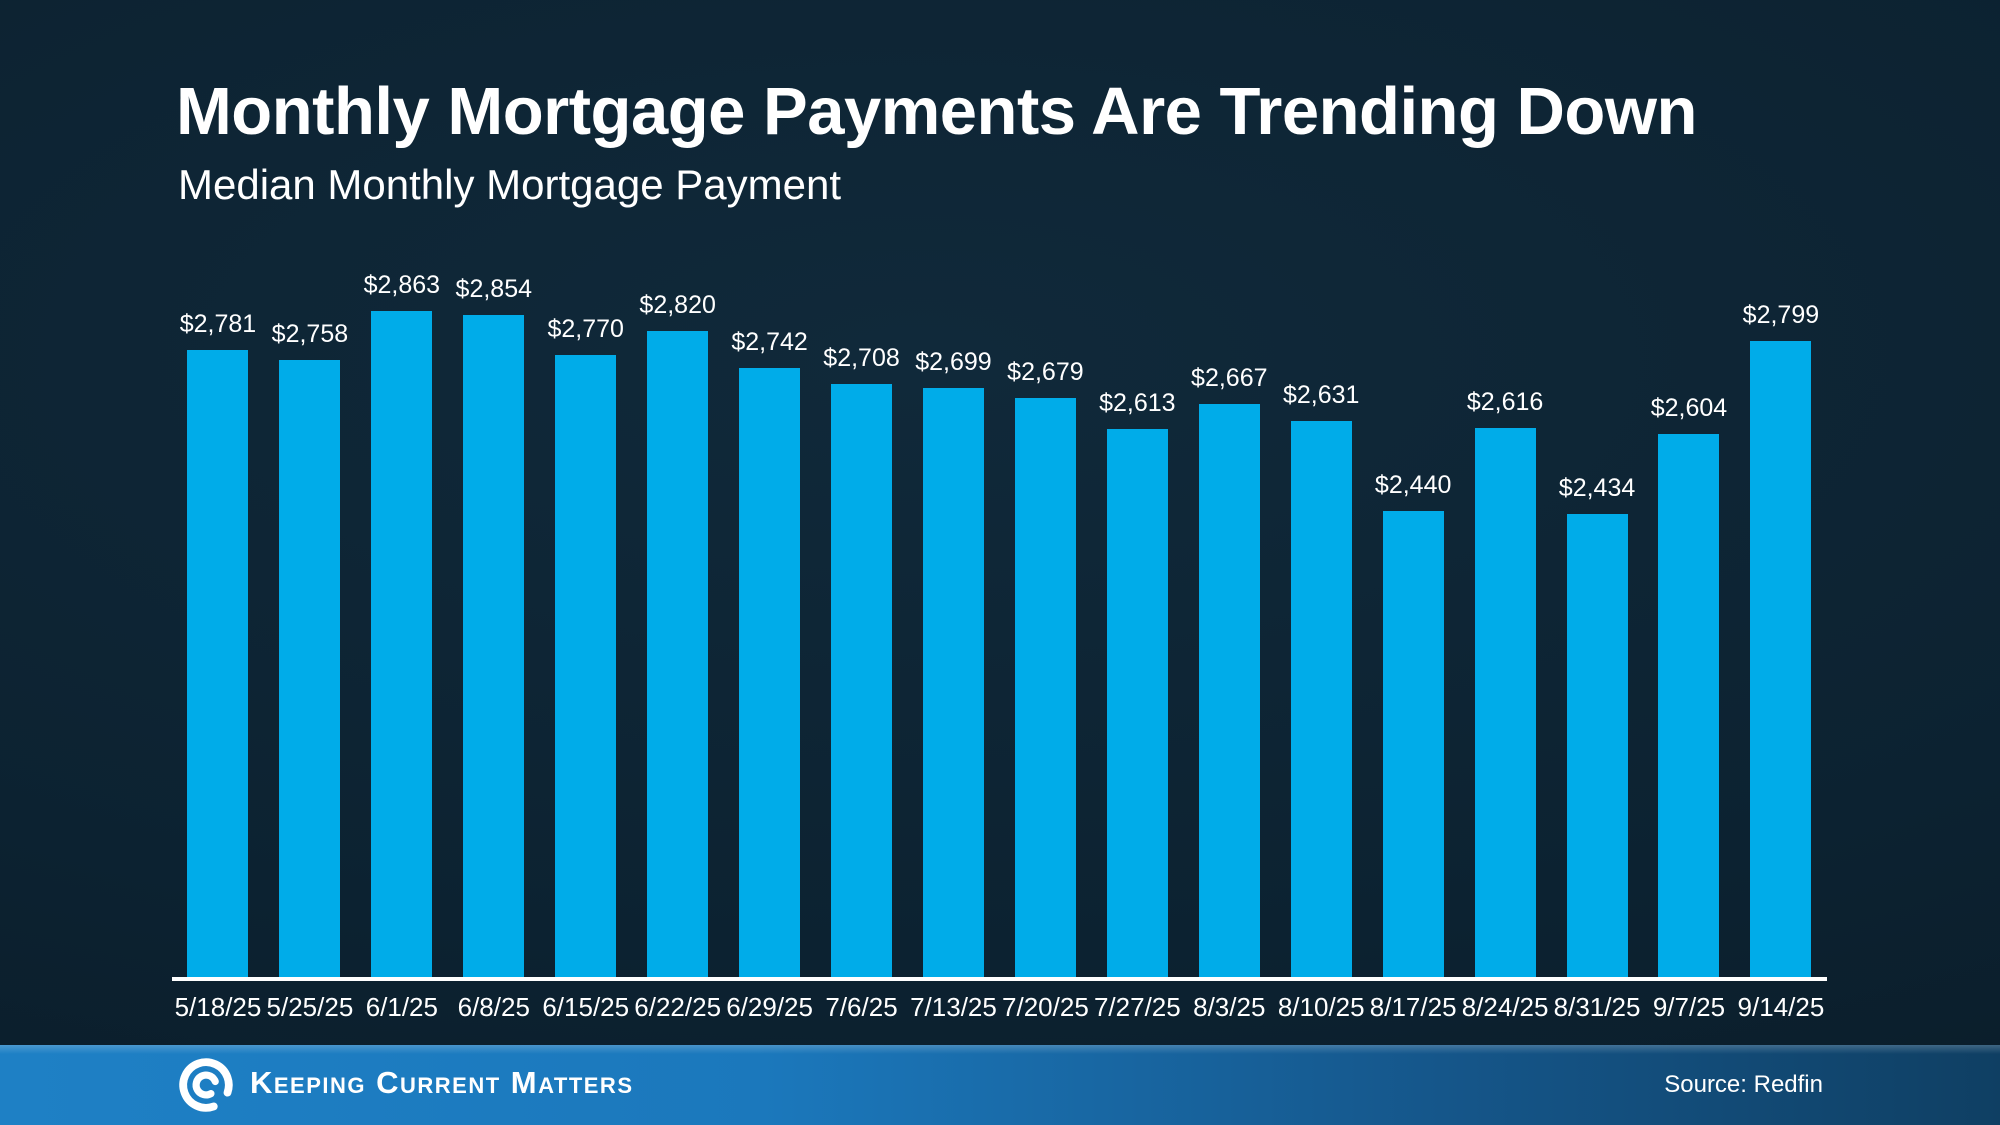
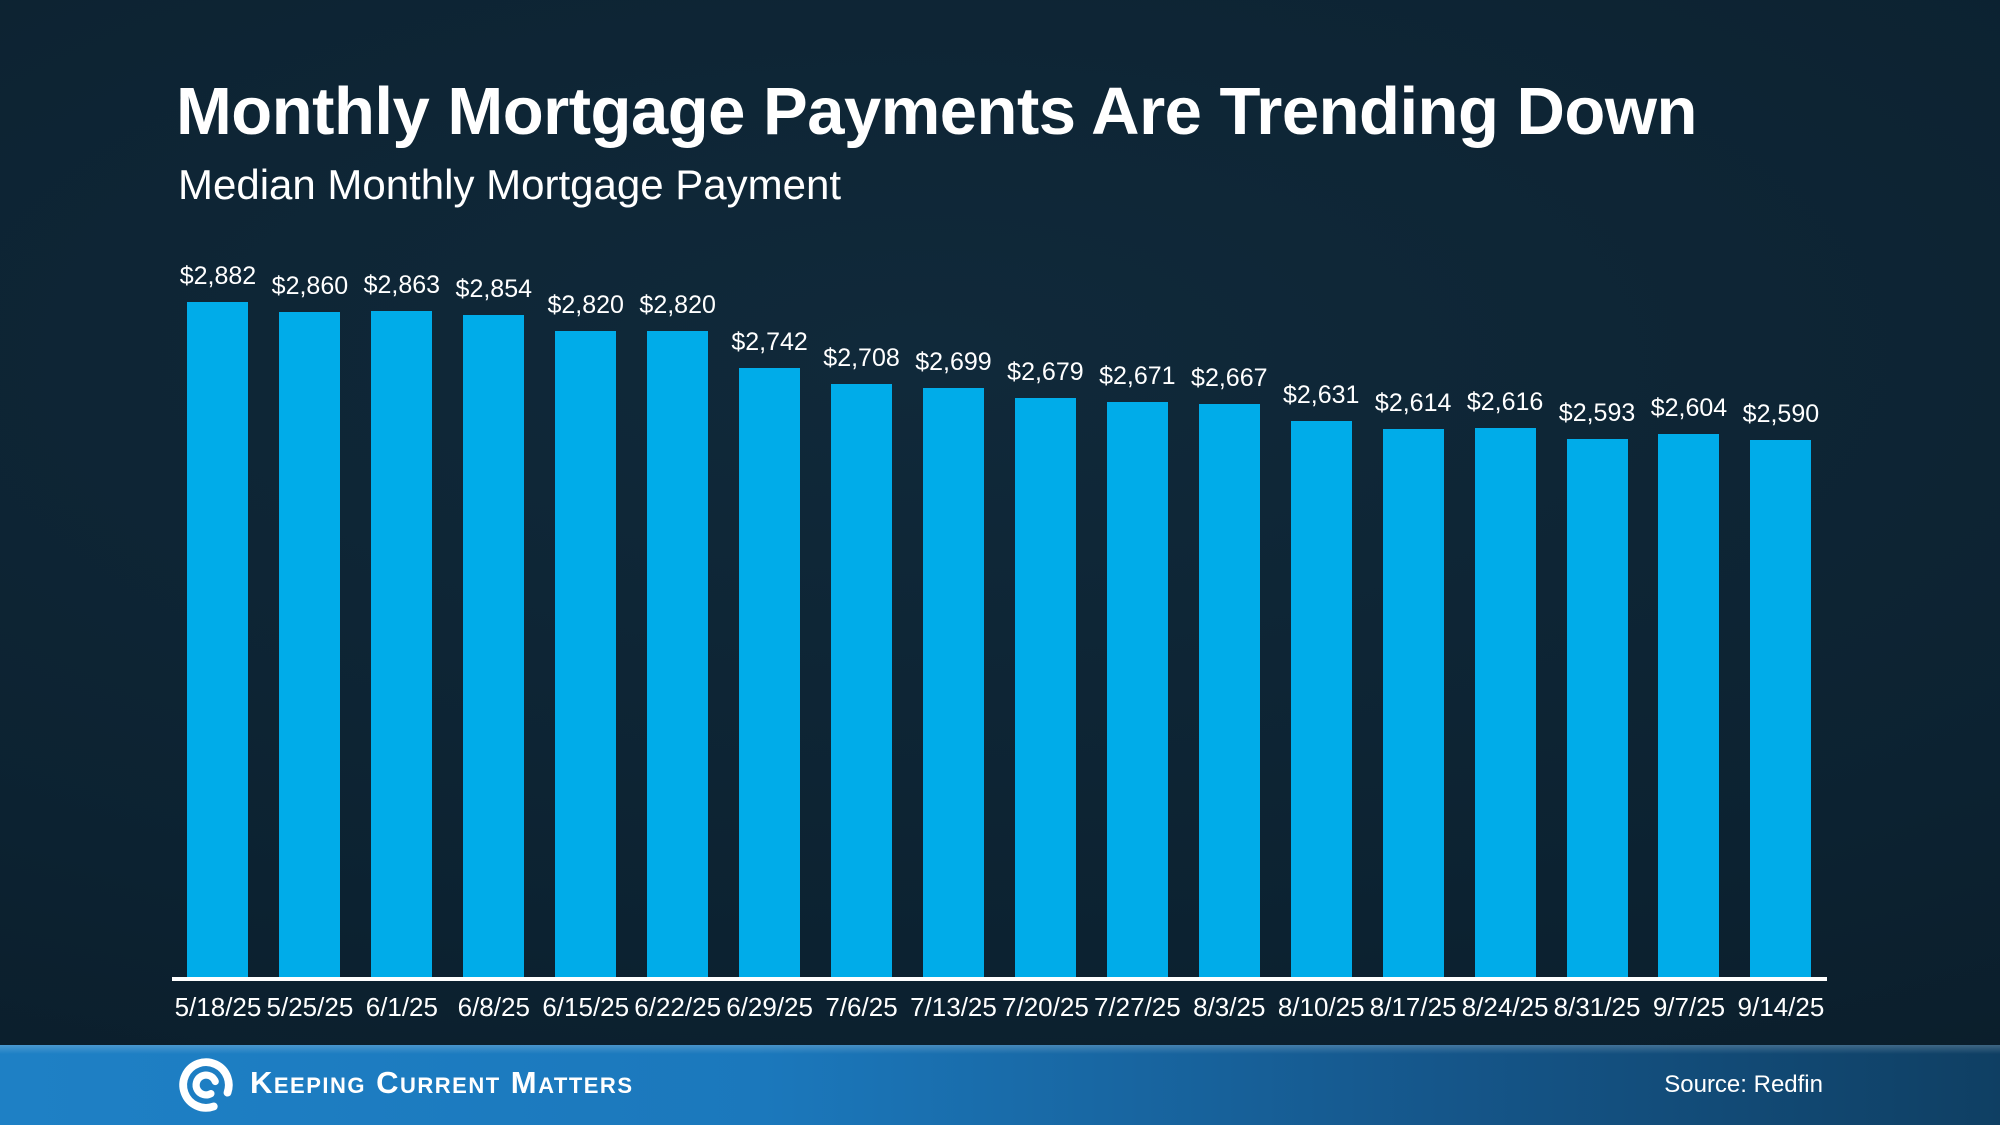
5/18/25: $2,781 -> $2,882
5/25/25: $2,758 -> $2,860
6/15/25: $2,770 -> $2,820
7/27/25: $2,613 -> $2,671
8/17/25: $2,440 -> $2,614
8/31/25: $2,434 -> $2,593
9/14/25: $2,799 -> $2,590
